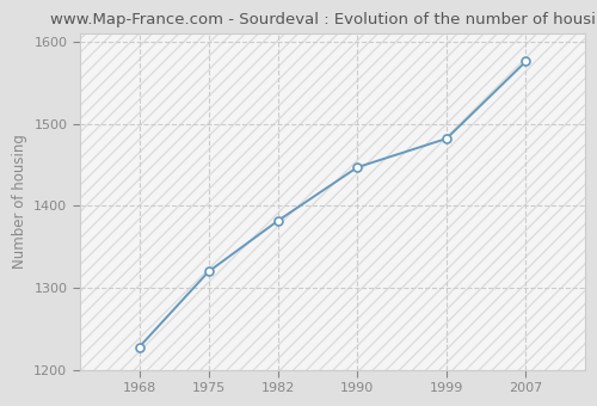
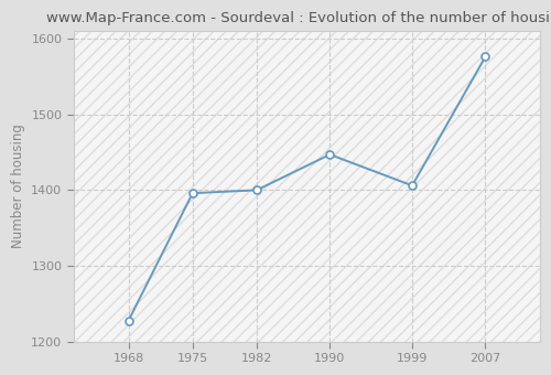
1975: 1320 -> 1396
1982: 1382 -> 1400
1999: 1482 -> 1406
